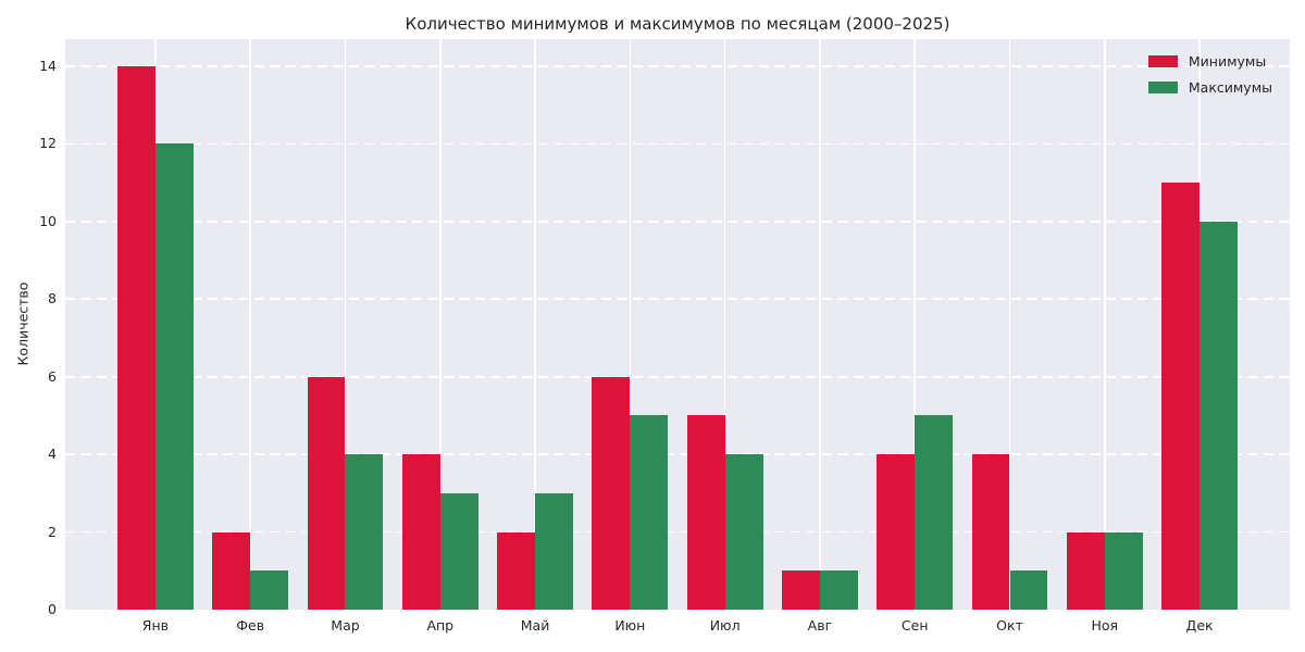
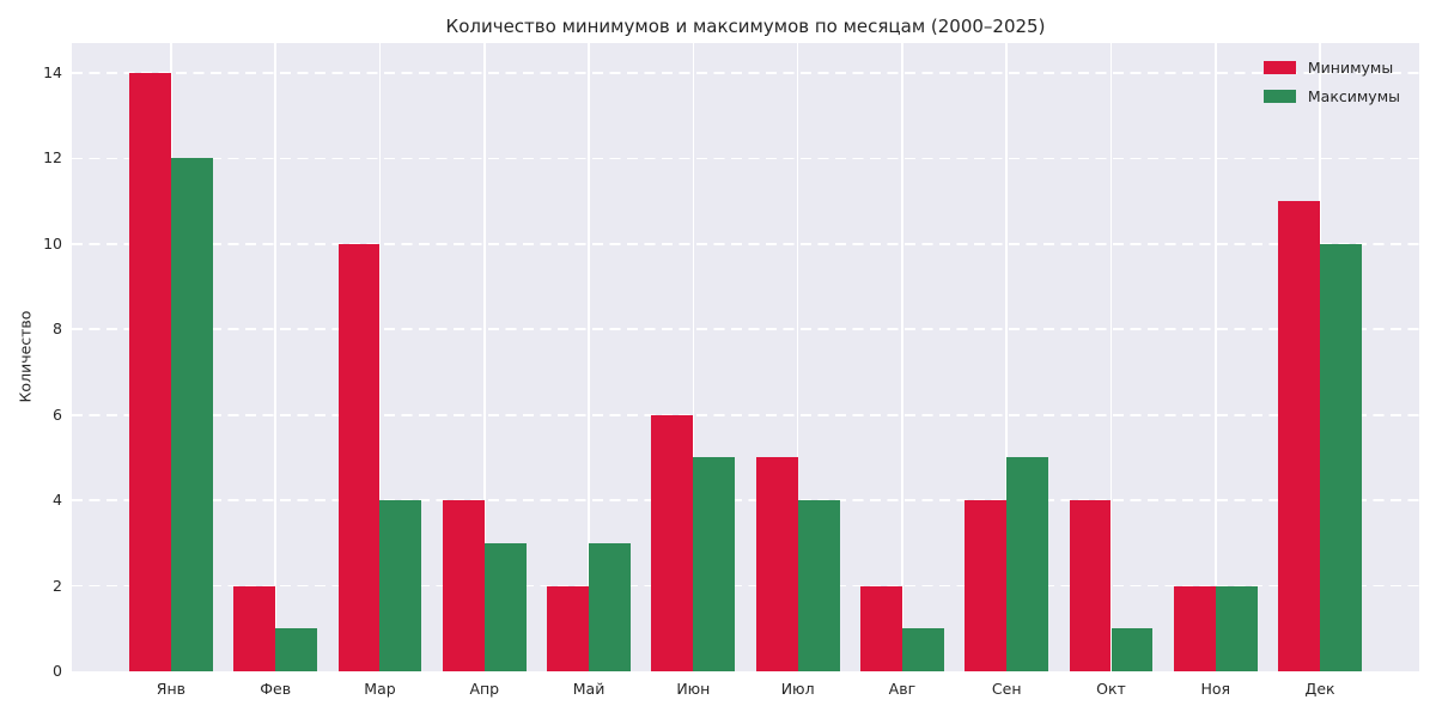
Минимумы/Мар: 6 -> 10
Минимумы/Авг: 1 -> 2
